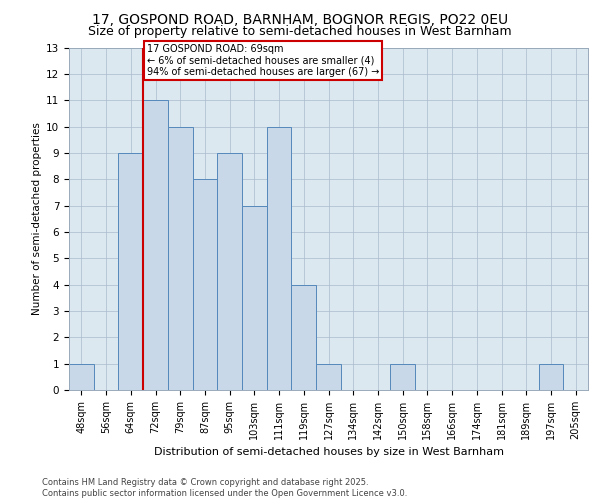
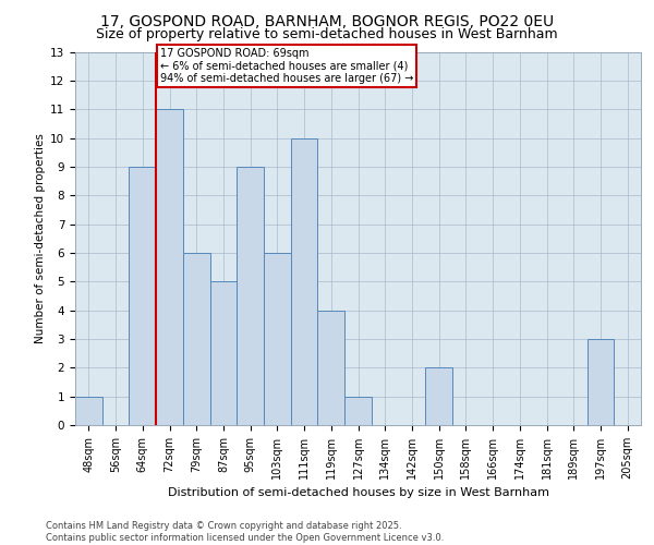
79sqm: 10 -> 6
87sqm: 8 -> 5
103sqm: 7 -> 6
150sqm: 1 -> 2
197sqm: 1 -> 3
